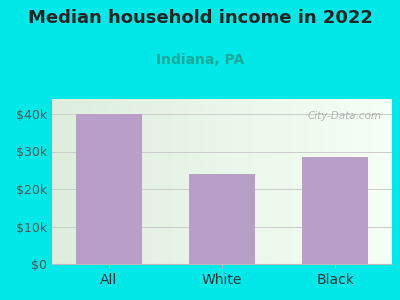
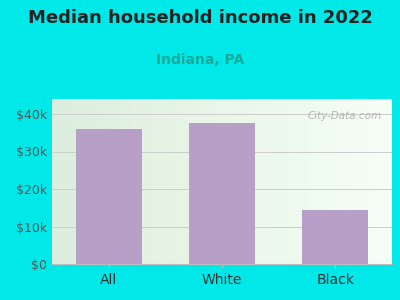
All: $40.0k -> $36.0k
White: $24.0k -> $37.5k
Black: $28.5k -> $14.5k
